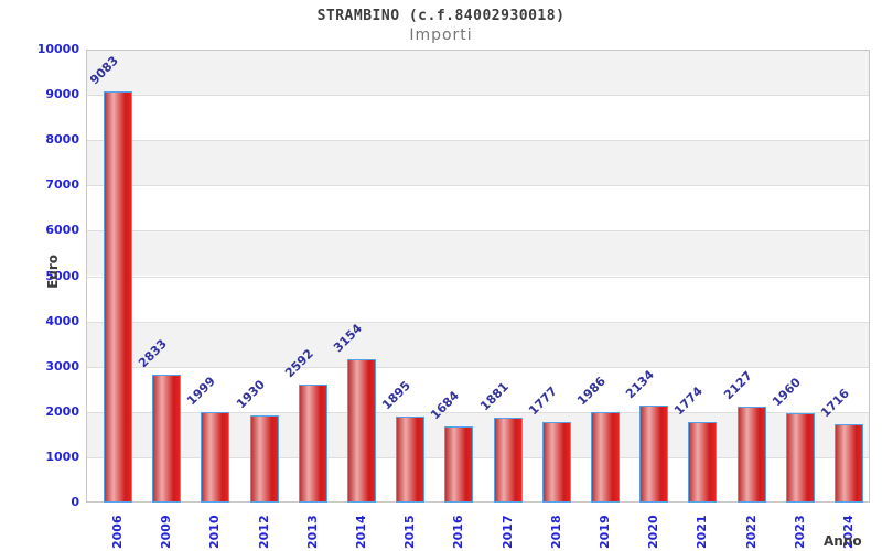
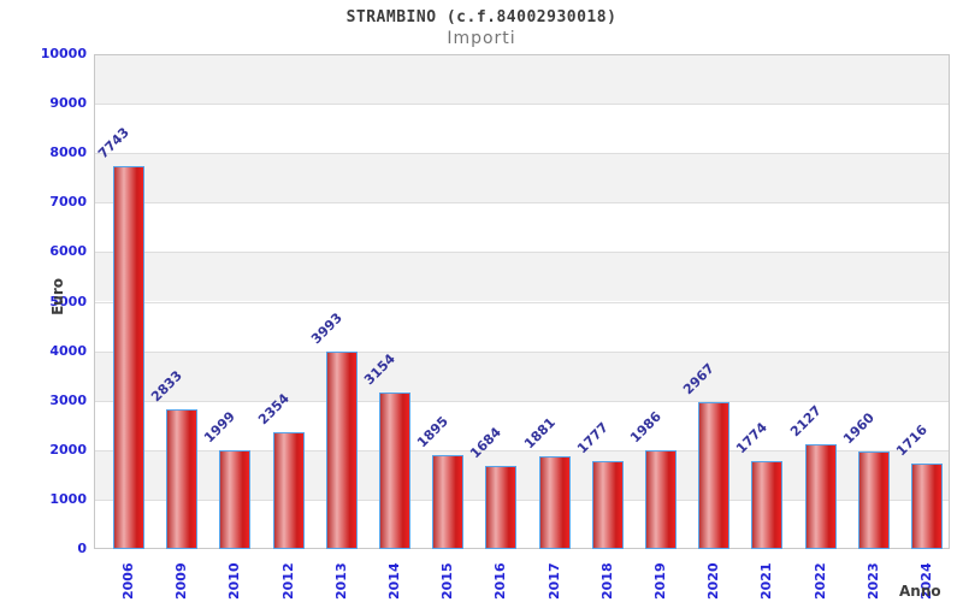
2006: 9083 -> 7743
2012: 1930 -> 2354
2013: 2592 -> 3993
2020: 2134 -> 2967
